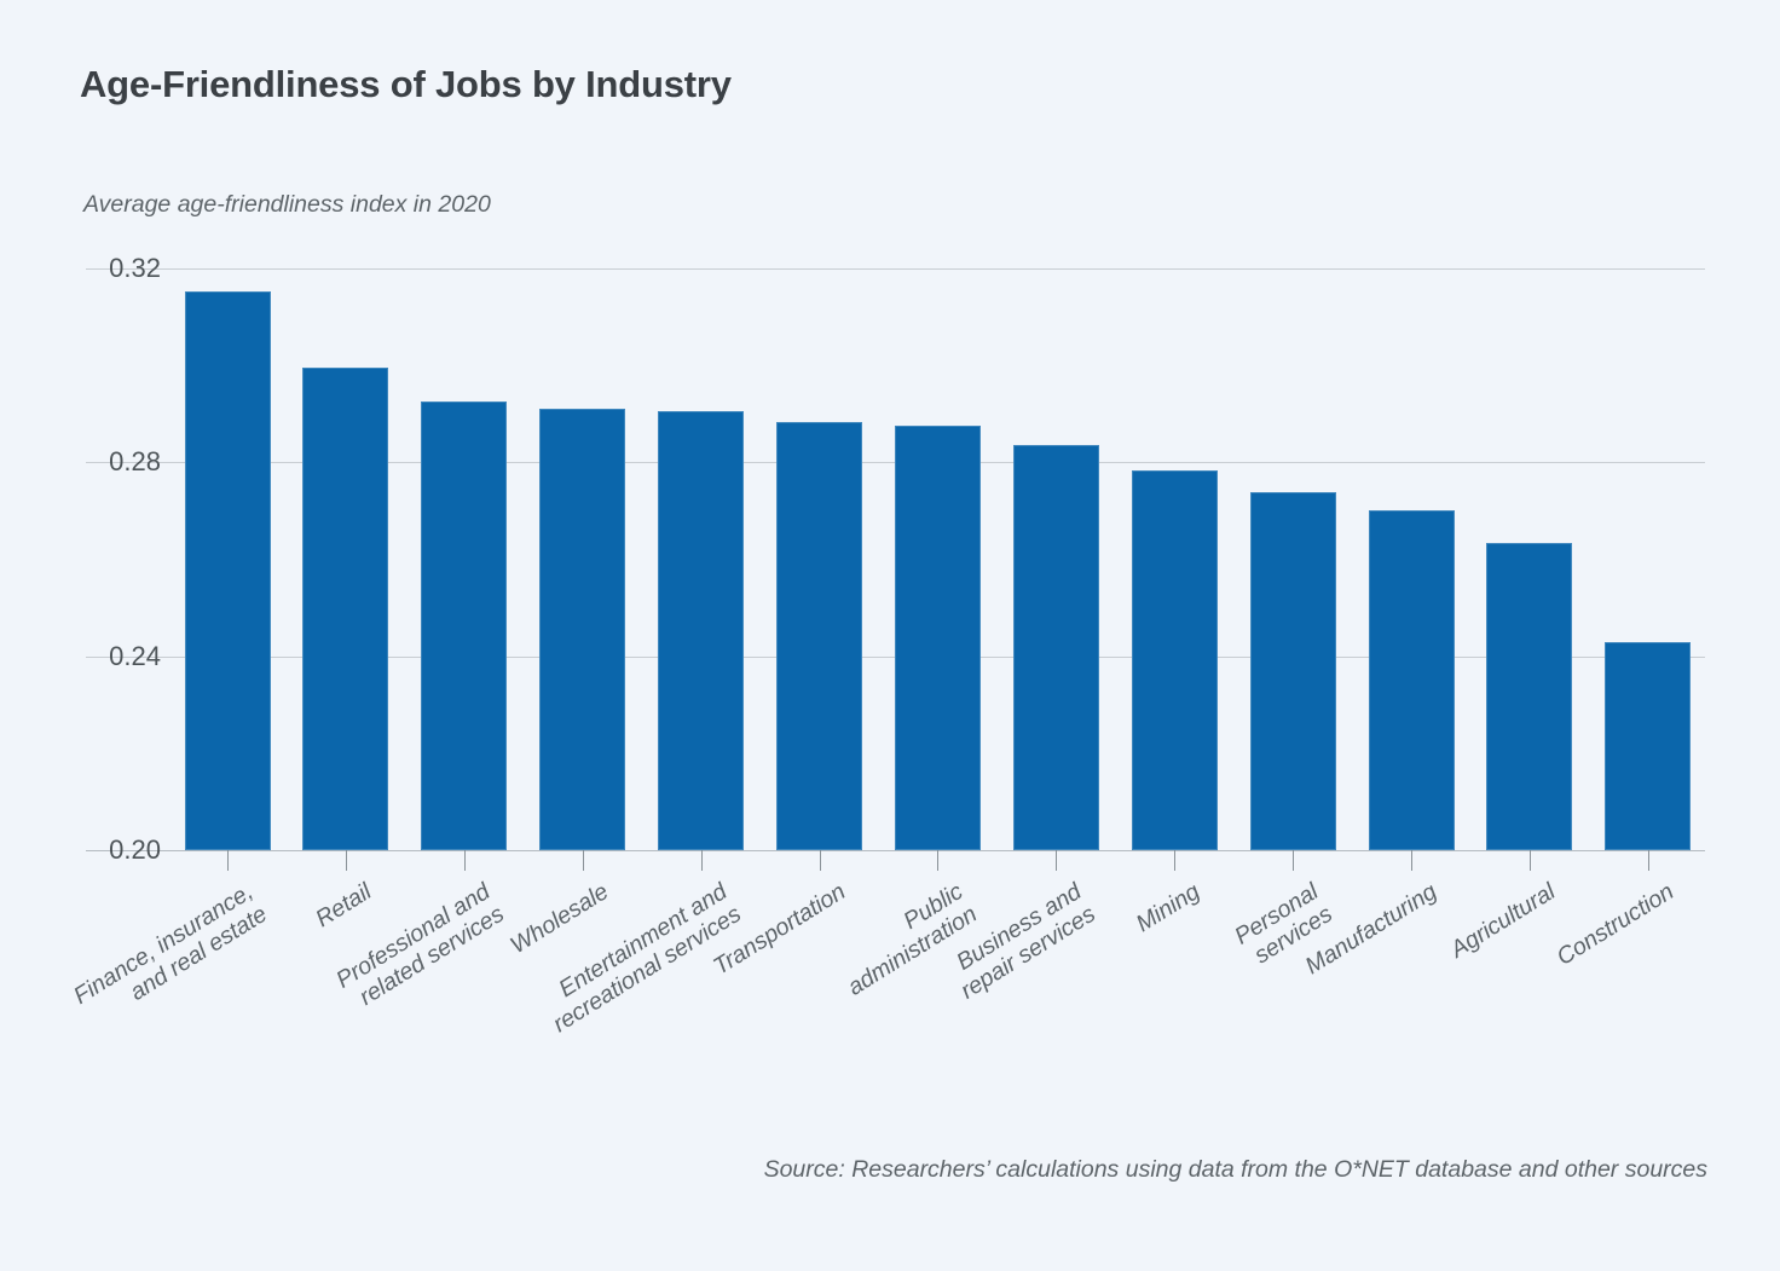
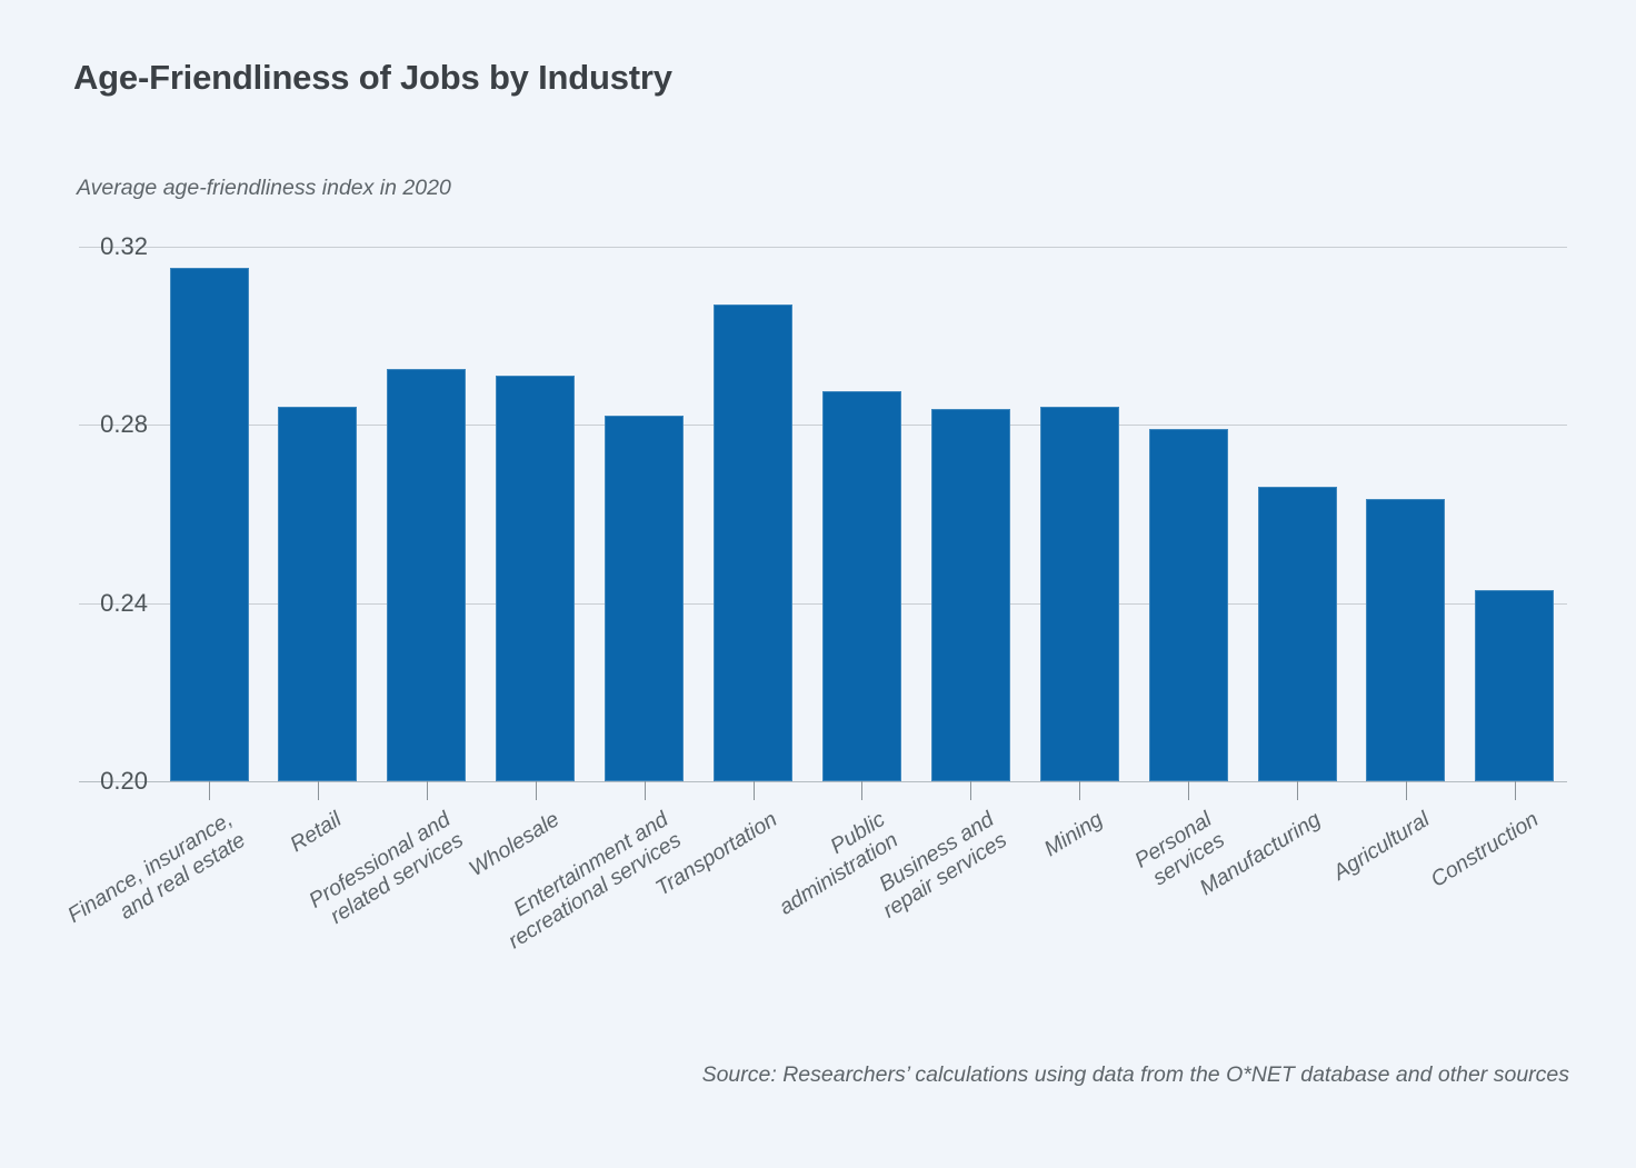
Retail: 0.300 -> 0.284
Entertainment and recreational services: 0.290 -> 0.282
Transportation: 0.288 -> 0.307
Mining: 0.278 -> 0.284
Personal services: 0.274 -> 0.279
Manufacturing: 0.270 -> 0.266
